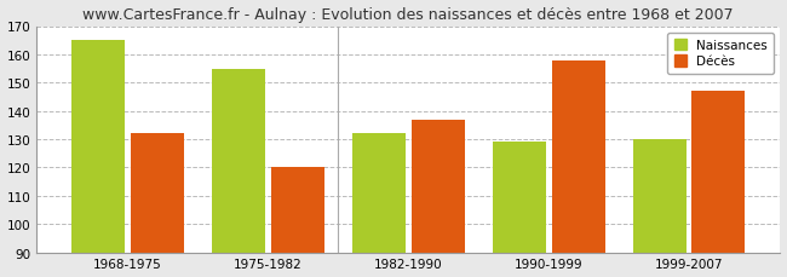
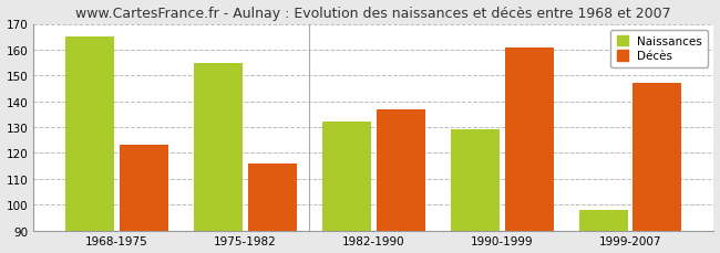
Décès/1968-1975: 132 -> 123
Décès/1975-1982: 120 -> 116
Décès/1990-1999: 158 -> 161
Naissances/1999-2007: 130 -> 98
